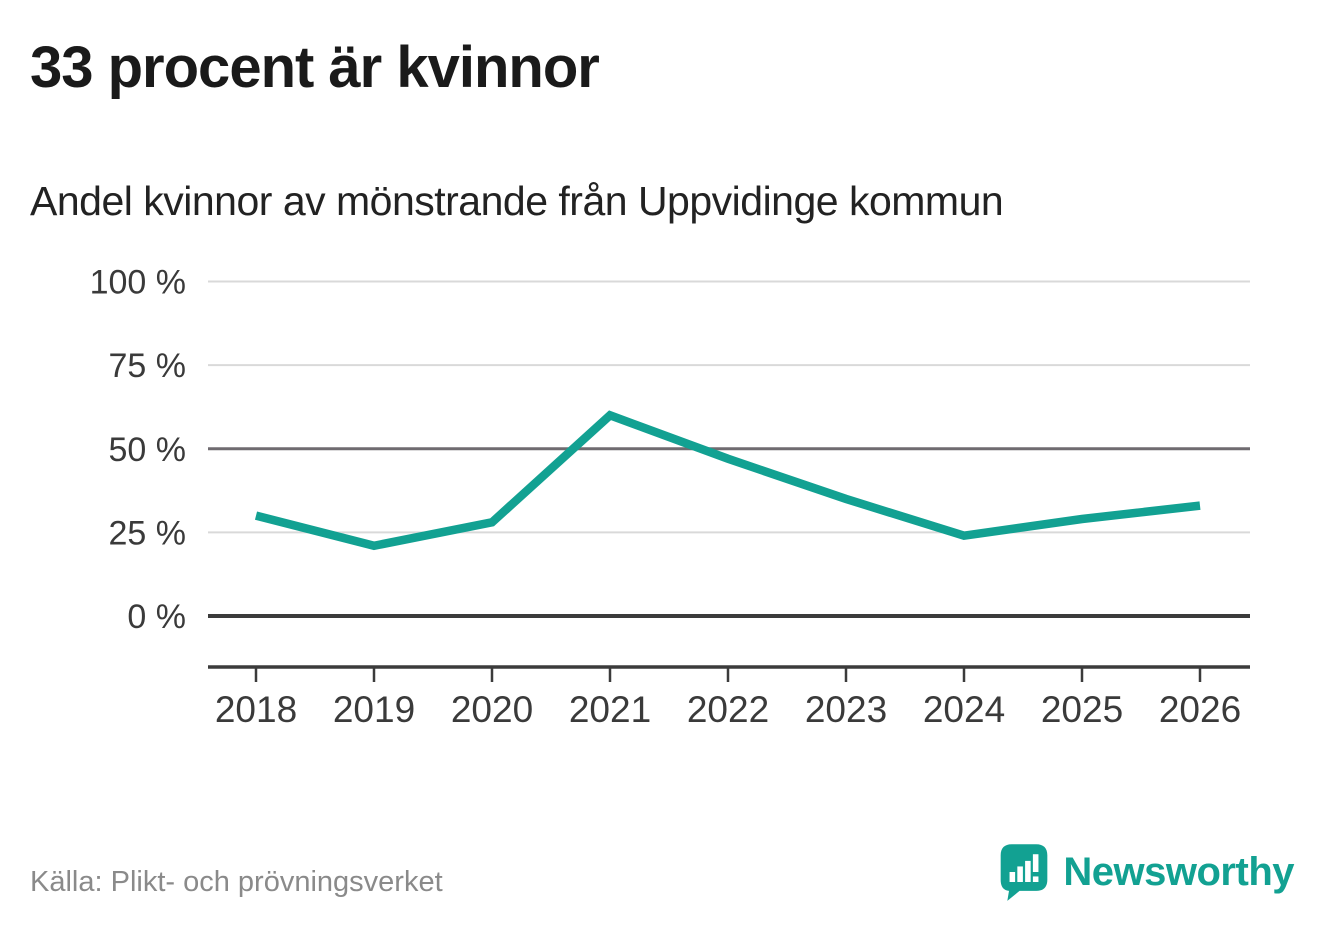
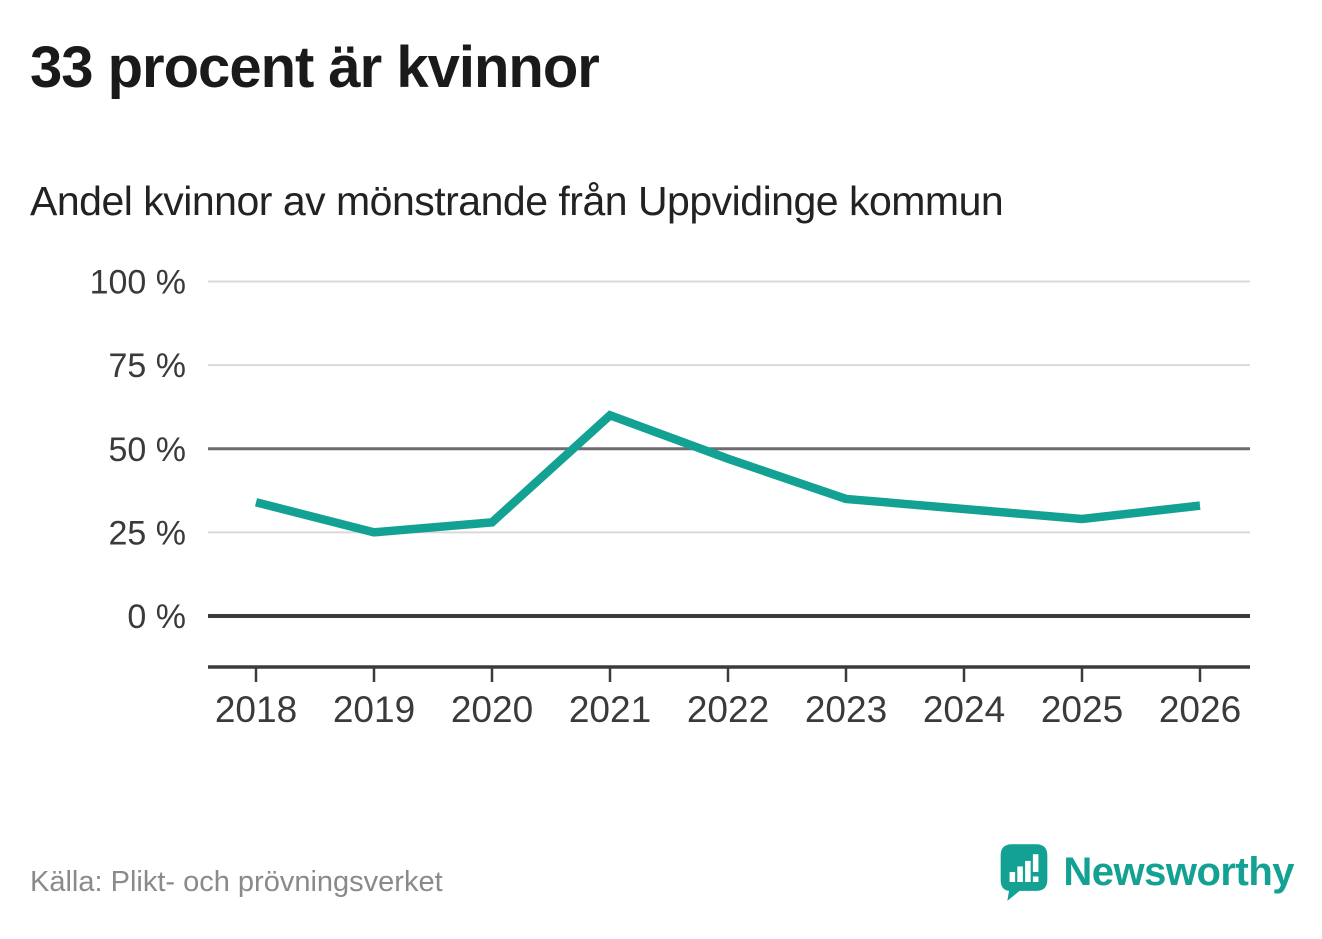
2018: 30% -> 34%
2019: 21% -> 25%
2024: 24% -> 32%
